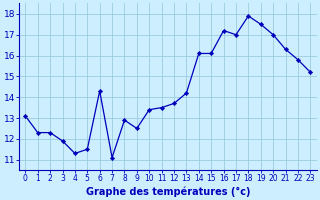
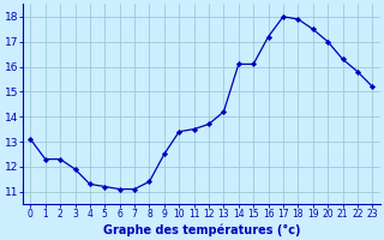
5: 11.5 -> 11.2
6: 14.3 -> 11.1
8: 12.9 -> 11.4
17: 17.0 -> 18.0
